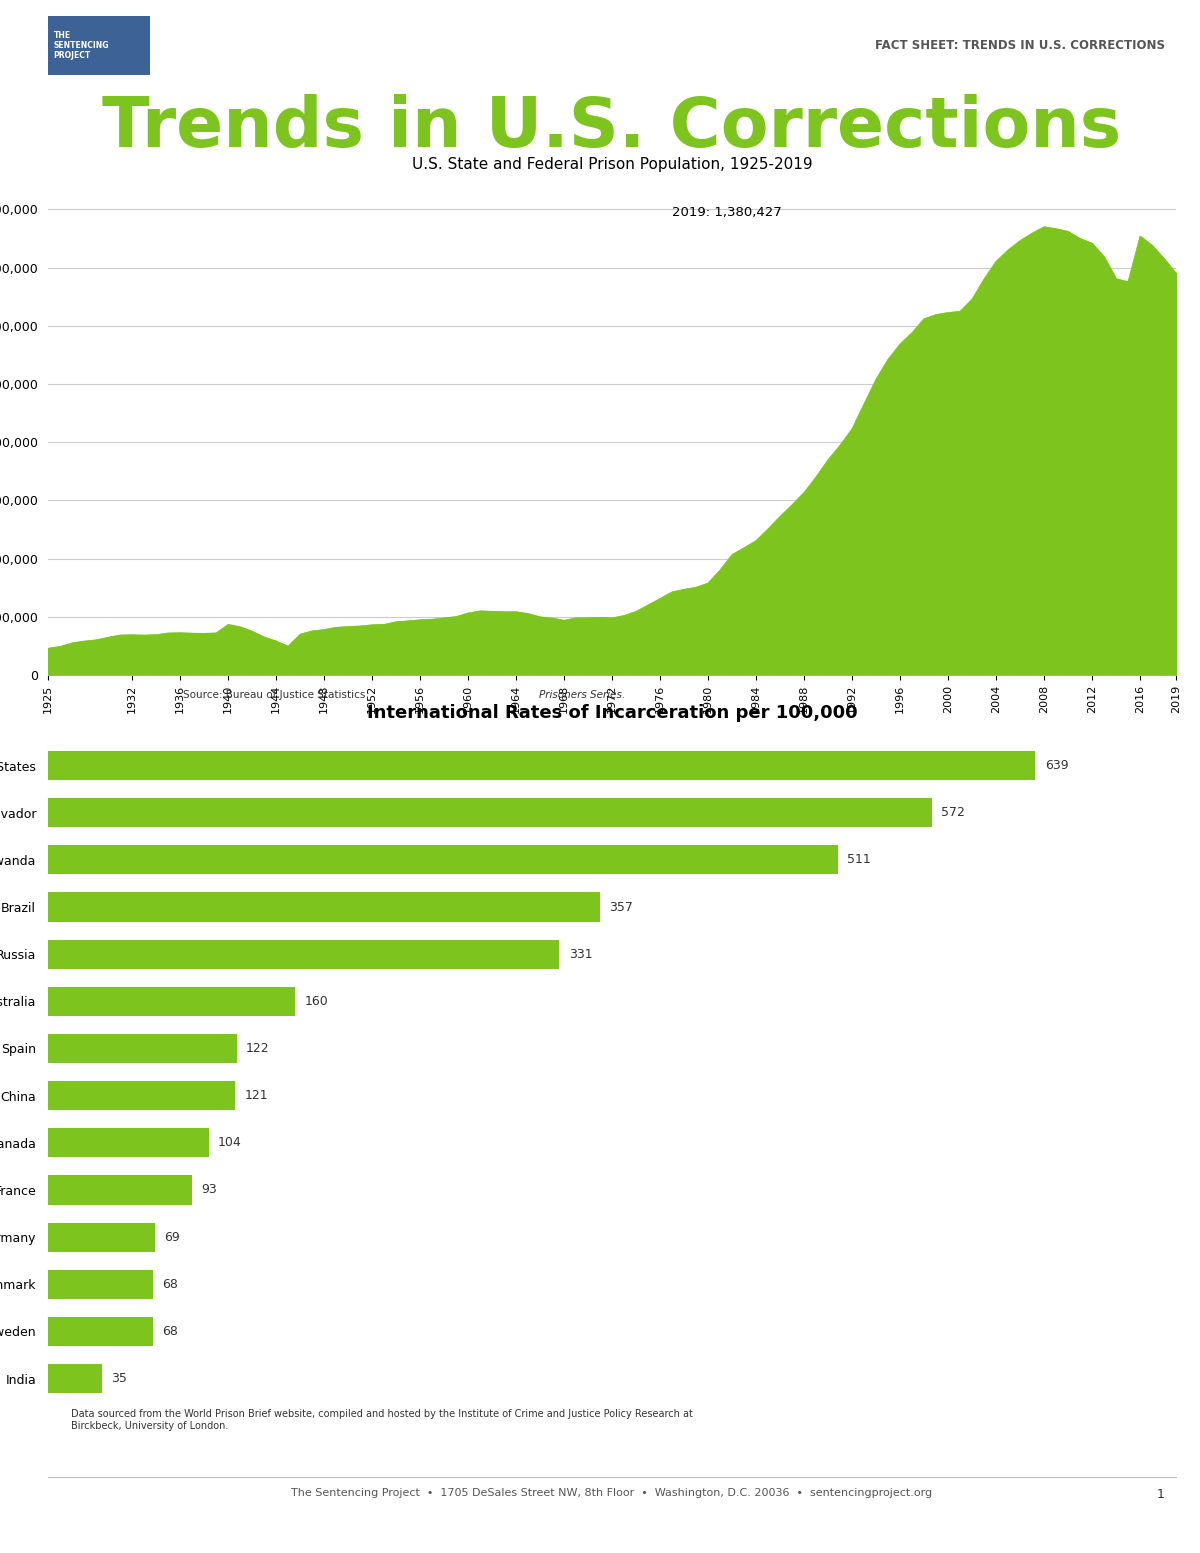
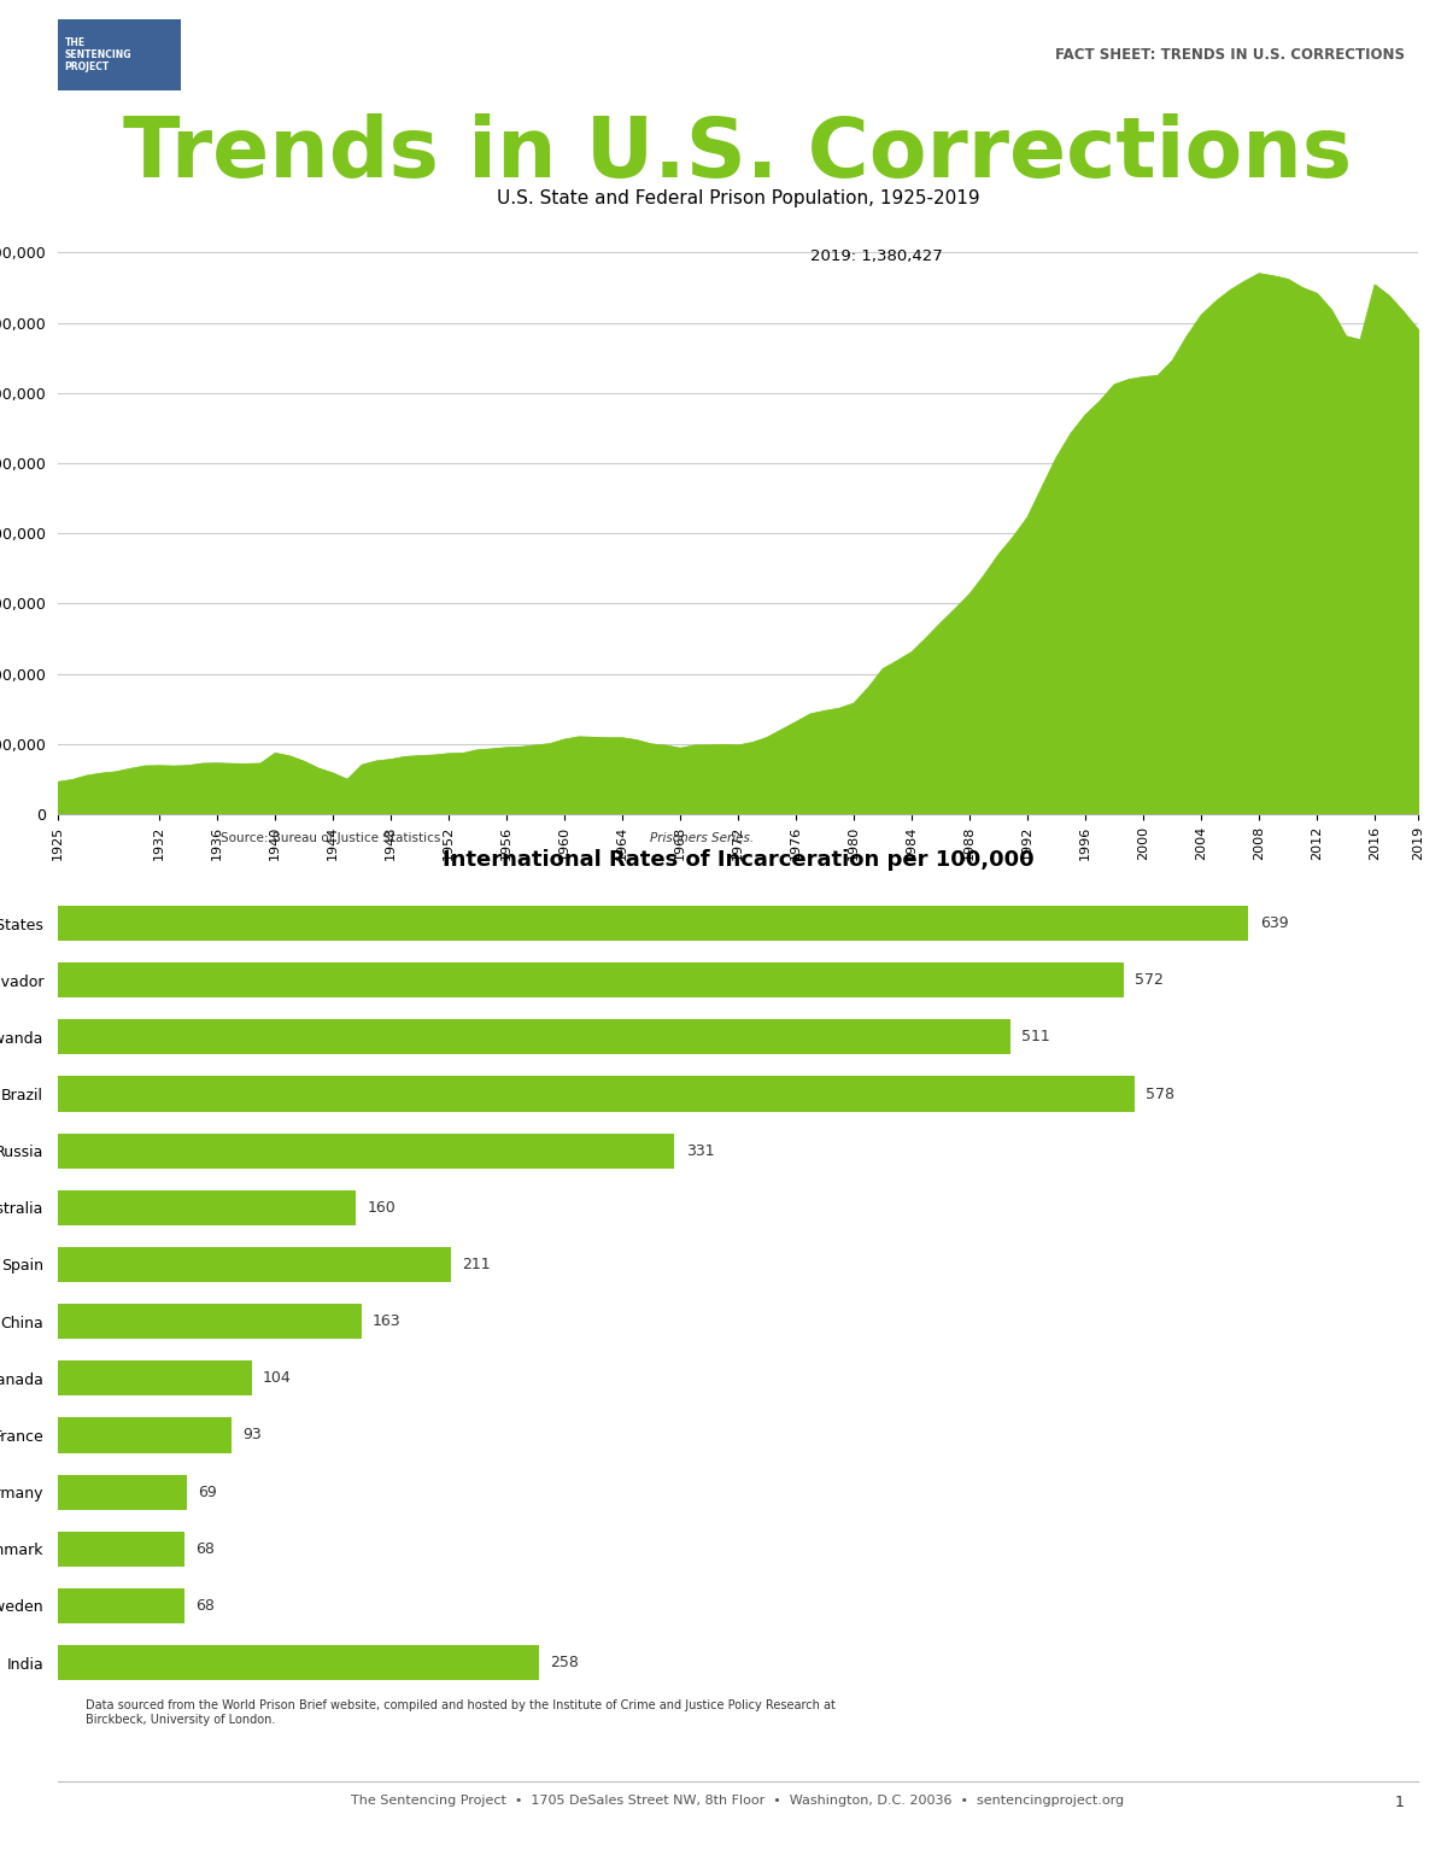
International Rates of Incarceration per 100,000/Brazil: 357 -> 578
International Rates of Incarceration per 100,000/Spain: 122 -> 211
International Rates of Incarceration per 100,000/China: 121 -> 163
International Rates of Incarceration per 100,000/India: 35 -> 258
